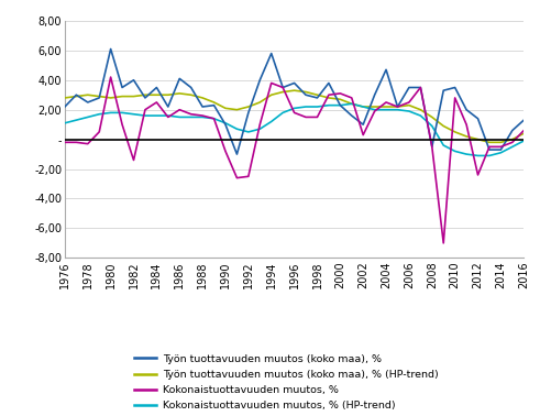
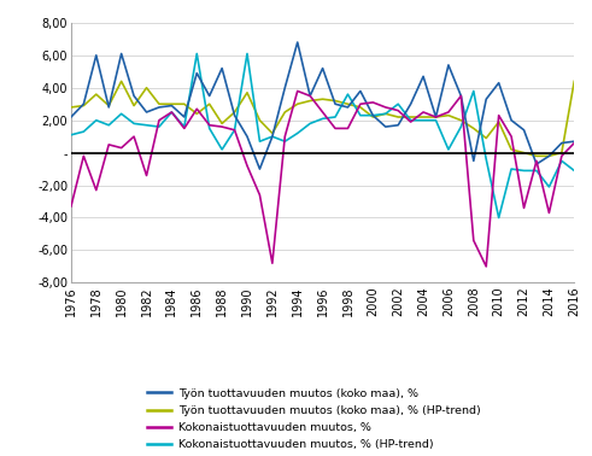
Kokonaistuottavuuden muutos, %/1976: -0,2 -> -3,3
Työn tuottavuuden muutos (koko maa), %/1978: 2,5 -> 6,0
Työn tuottavuuden muutos (koko maa), % (HP-trend)/1978: 3,0 -> 3,6
Kokonaistuottavuuden muutos, %/1978: -0,3 -> -2,3
Kokonaistuottavuuden muutos, % (HP-trend)/1978: 1,5 -> 2,0
Työn tuottavuuden muutos (koko maa), % (HP-trend)/1980: 2,8 -> 4,4
Kokonaistuottavuuden muutos, %/1980: 4,2 -> 0,3
Kokonaistuottavuuden muutos, % (HP-trend)/1980: 1,8 -> 2,4
Työn tuottavuuden muutos (koko maa), %/1982: 4,0 -> 2,5
Työn tuottavuuden muutos (koko maa), % (HP-trend)/1982: 2,9 -> 4,0
Työn tuottavuuden muutos (koko maa), %/1984: 3,5 -> 2,9
Kokonaistuottavuuden muutos, % (HP-trend)/1984: 1,6 -> 2,5
Työn tuottavuuden muutos (koko maa), %/1986: 4,1 -> 4,9
Työn tuottavuuden muutos (koko maa), % (HP-trend)/1986: 3,1 -> 2,4
Kokonaistuottavuuden muutos, %/1986: 2,0 -> 2,7
Kokonaistuottavuuden muutos, % (HP-trend)/1986: 1,5 -> 6,1
Työn tuottavuuden muutos (koko maa), %/1988: 2,2 -> 5,2
Työn tuottavuuden muutos (koko maa), % (HP-trend)/1988: 2,8 -> 1,8
Kokonaistuottavuuden muutos, % (HP-trend)/1988: 1,5 -> 0,2
Työn tuottavuuden muutos (koko maa), % (HP-trend)/1990: 2,1 -> 3,7
Kokonaistuottavuuden muutos, % (HP-trend)/1990: 1,1 -> 6,1
Työn tuottavuuden muutos (koko maa), %/1992: 1,8 -> 1,0
Työn tuottavuuden muutos (koko maa), % (HP-trend)/1992: 2,2 -> 1,2
Kokonaistuottavuuden muutos, %/1992: -2,5 -> -6,8
Kokonaistuottavuuden muutos, % (HP-trend)/1992: 0,5 -> 1,0
Työn tuottavuuden muutos (koko maa), %/1994: 5,8 -> 6,8
Työn tuottavuuden muutos (koko maa), %/1996: 3,8 -> 5,2
Kokonaistuottavuuden muutos, %/1996: 1,8 -> 2,5
Kokonaistuottavuuden muutos, % (HP-trend)/1998: 2,2 -> 3,6
Työn tuottavuuden muutos (koko maa), % (HP-trend)/2000: 2,7 -> 2,2
Työn tuottavuuden muutos (koko maa), %/2002: 1,0 -> 1,7
Kokonaistuottavuuden muutos, %/2002: 0,3 -> 2,6
Kokonaistuottavuuden muutos, % (HP-trend)/2002: 2,2 -> 3,0
Työn tuottavuuden muutos (koko maa), %/2006: 3,5 -> 5,4
Kokonaistuottavuuden muutos, % (HP-trend)/2006: 1,9 -> 0,2
Kokonaistuottavuuden muutos, %/2008: -0,5 -> -5,4
Kokonaistuottavuuden muutos, % (HP-trend)/2008: 0,9 -> 3,8
Työn tuottavuuden muutos (koko maa), %/2010: 3,5 -> 4,3
Työn tuottavuuden muutos (koko maa), % (HP-trend)/2010: 0,5 -> 1,9
Kokonaistuottavuuden muutos, %/2010: 2,8 -> 2,3
Kokonaistuottavuuden muutos, % (HP-trend)/2010: -0,8 -> -4,0
Kokonaistuottavuuden muutos, %/2012: -2,4 -> -3,4
Työn tuottavuuden muutos (koko maa), %/2014: -0,7 -> -0,2
Kokonaistuottavuuden muutos, %/2014: -0,5 -> -3,7
Kokonaistuottavuuden muutos, % (HP-trend)/2014: -0,9 -> -2,1
Työn tuottavuuden muutos (koko maa), %/2016: 1,3 -> 0,7
Työn tuottavuuden muutos (koko maa), % (HP-trend)/2016: 0,4 -> 4,4
Kokonaistuottavuuden muutos, % (HP-trend)/2016: -0,1 -> -1,1
